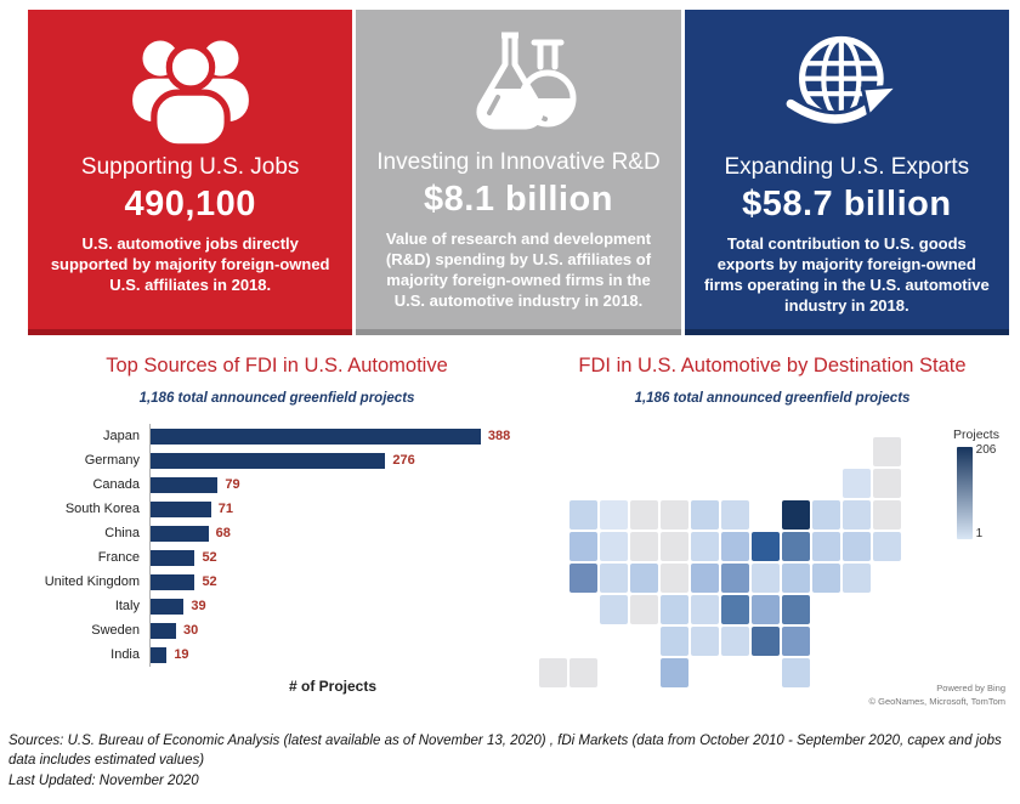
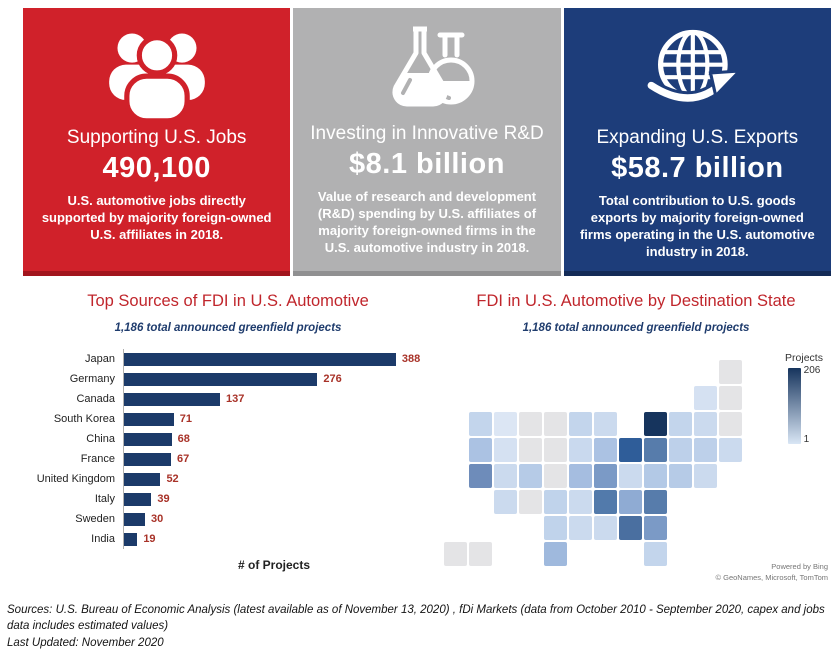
Top Sources of FDI in U.S. Automotive/Canada: 79 -> 137
Top Sources of FDI in U.S. Automotive/France: 52 -> 67
